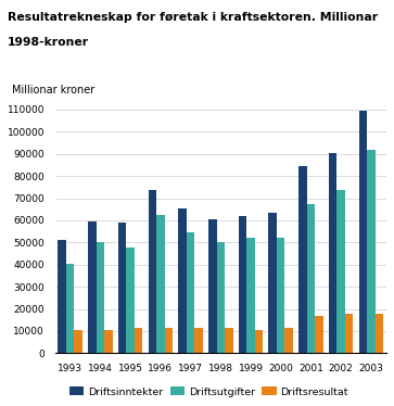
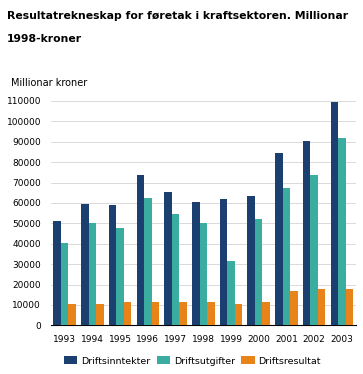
Driftsutgifter/1999: 52000 -> 31500
